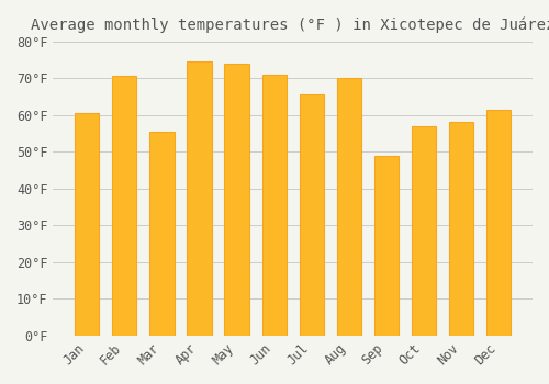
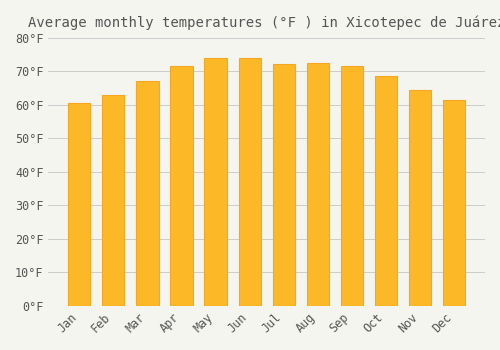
Feb: 70.5°F -> 63.0°F
Mar: 55.5°F -> 67.0°F
Apr: 74.5°F -> 71.5°F
Jun: 71.0°F -> 74.0°F
Jul: 65.5°F -> 72.0°F
Aug: 70.0°F -> 72.5°F
Sep: 49.0°F -> 71.5°F
Oct: 57.0°F -> 68.5°F
Nov: 58.0°F -> 64.5°F
